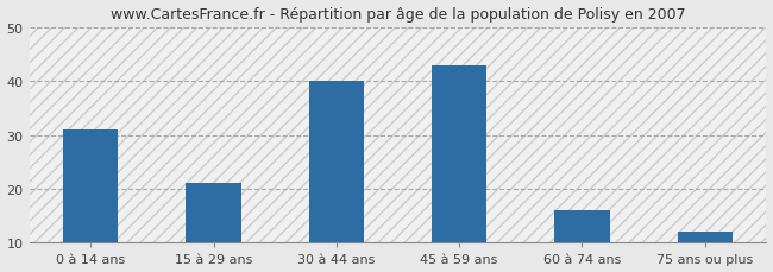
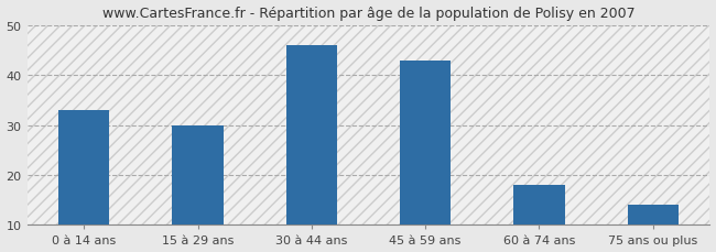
0 à 14 ans: 31 -> 33
15 à 29 ans: 21 -> 30
30 à 44 ans: 40 -> 46
60 à 74 ans: 16 -> 18
75 ans ou plus: 12 -> 14
